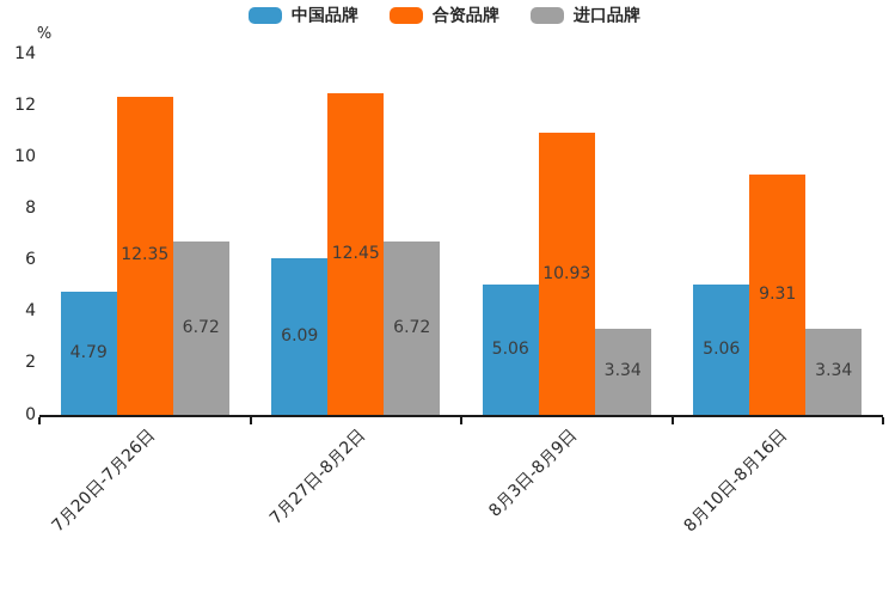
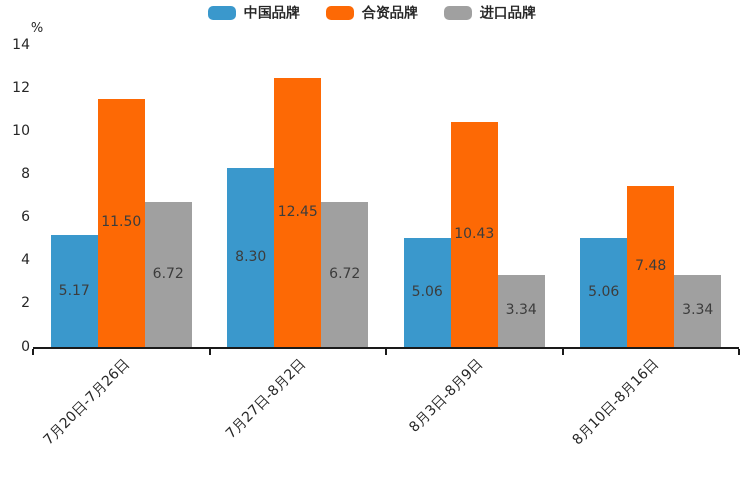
中国品牌/7月20日-7月26日: 4.79 -> 5.17
合资品牌/7月20日-7月26日: 12.35 -> 11.50
中国品牌/7月27日-8月2日: 6.09 -> 8.30
合资品牌/8月3日-8月9日: 10.93 -> 10.43
合资品牌/8月10日-8月16日: 9.31 -> 7.48
